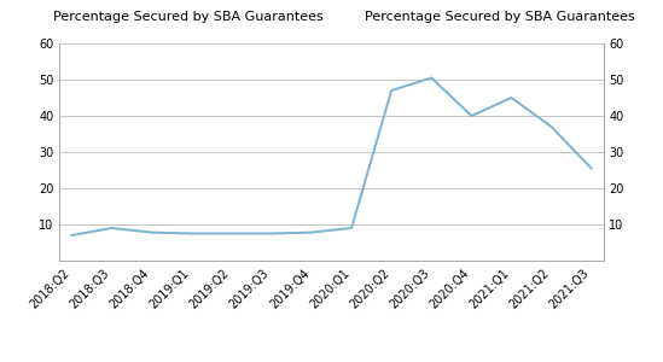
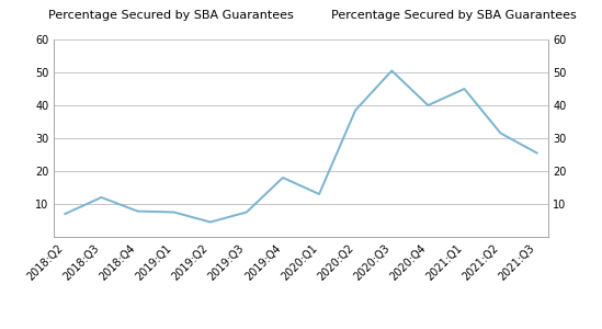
2018:Q3: 9.0 -> 12.0
2019:Q2: 7.5 -> 4.5
2019:Q4: 7.8 -> 18.0
2020:Q1: 9.0 -> 13.0
2020:Q2: 47.0 -> 38.5
2021:Q2: 37.0 -> 31.5
